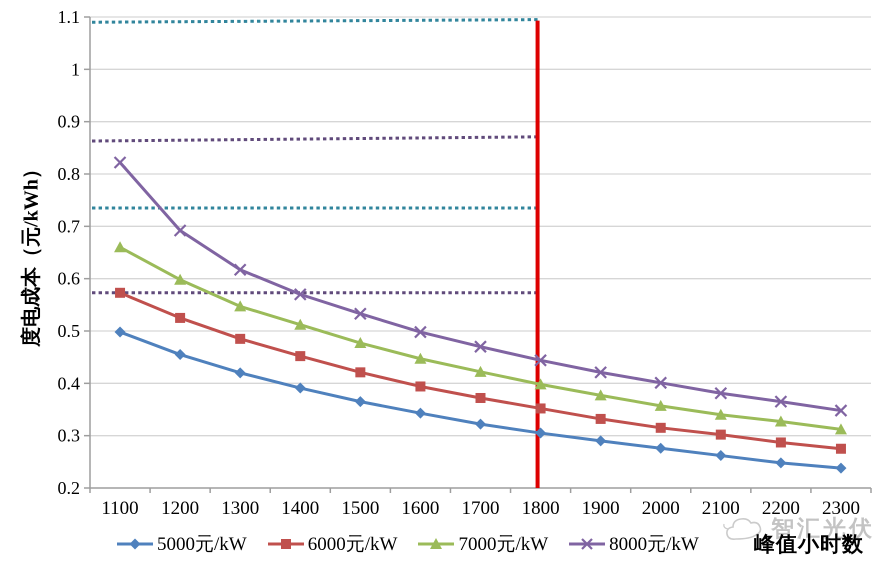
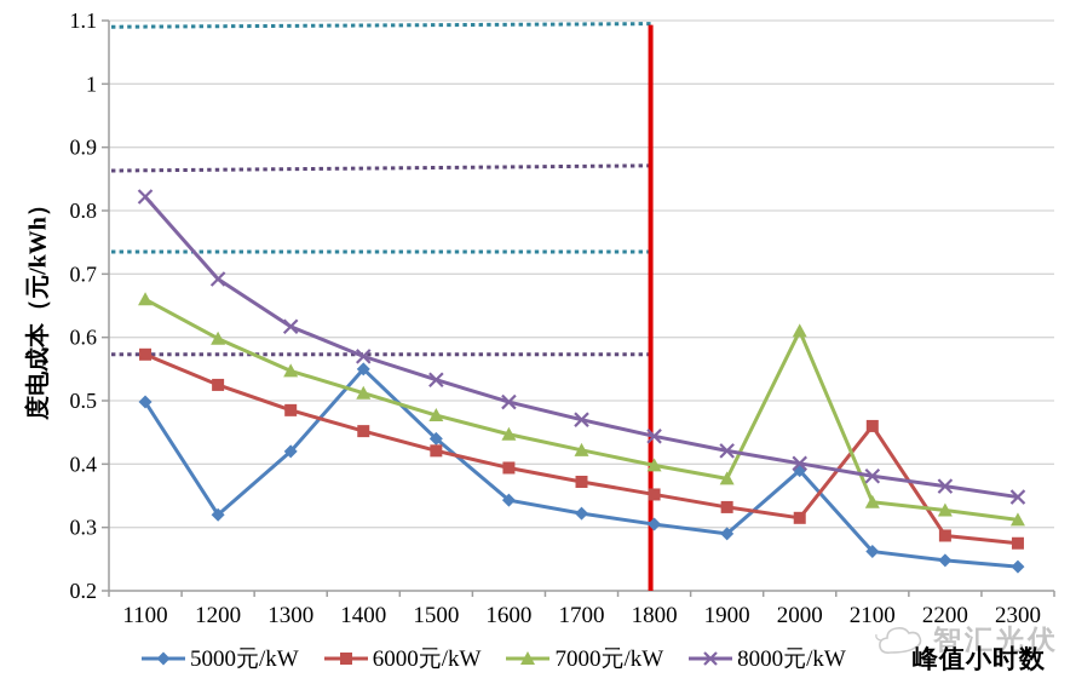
5000元/kW/1200: 0.46 -> 0.32
5000元/kW/1400: 0.39 -> 0.55
5000元/kW/1500: 0.36 -> 0.44
5000元/kW/2000: 0.28 -> 0.39
7000元/kW/2000: 0.36 -> 0.61
6000元/kW/2100: 0.30 -> 0.46
